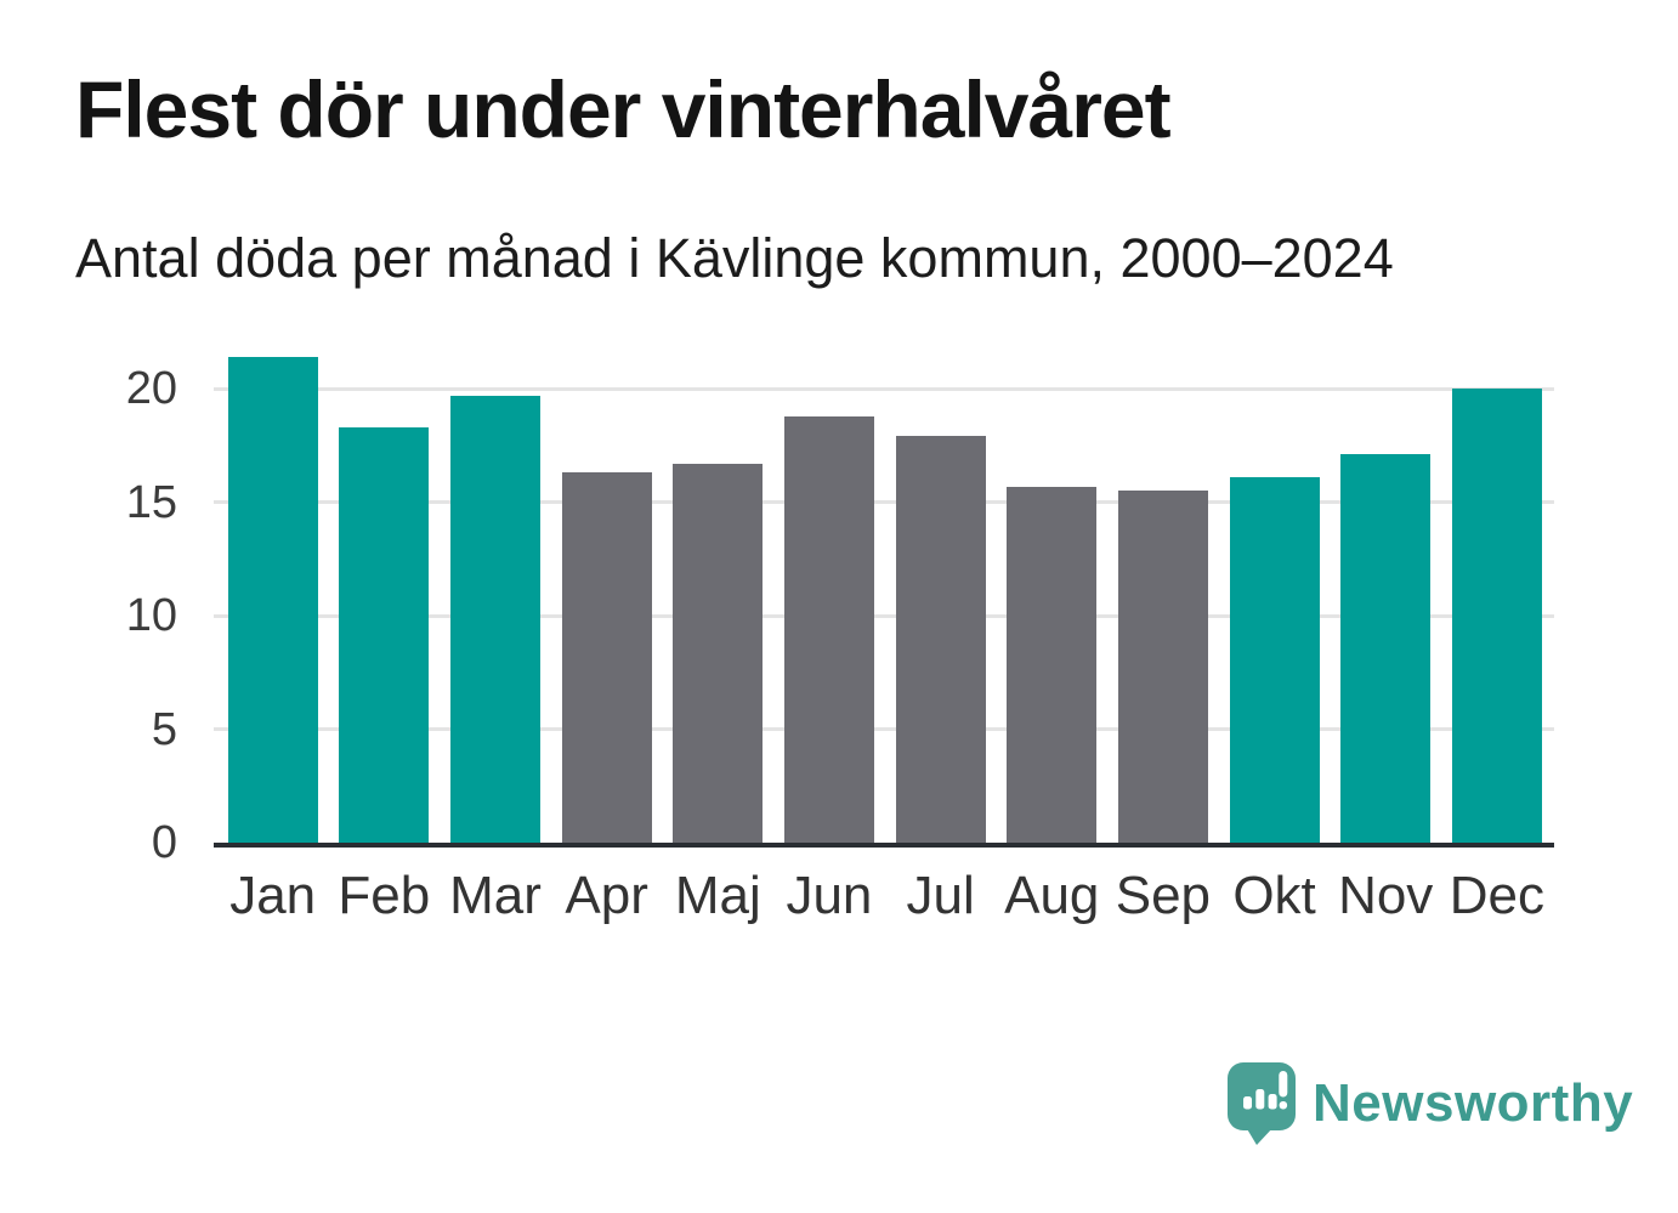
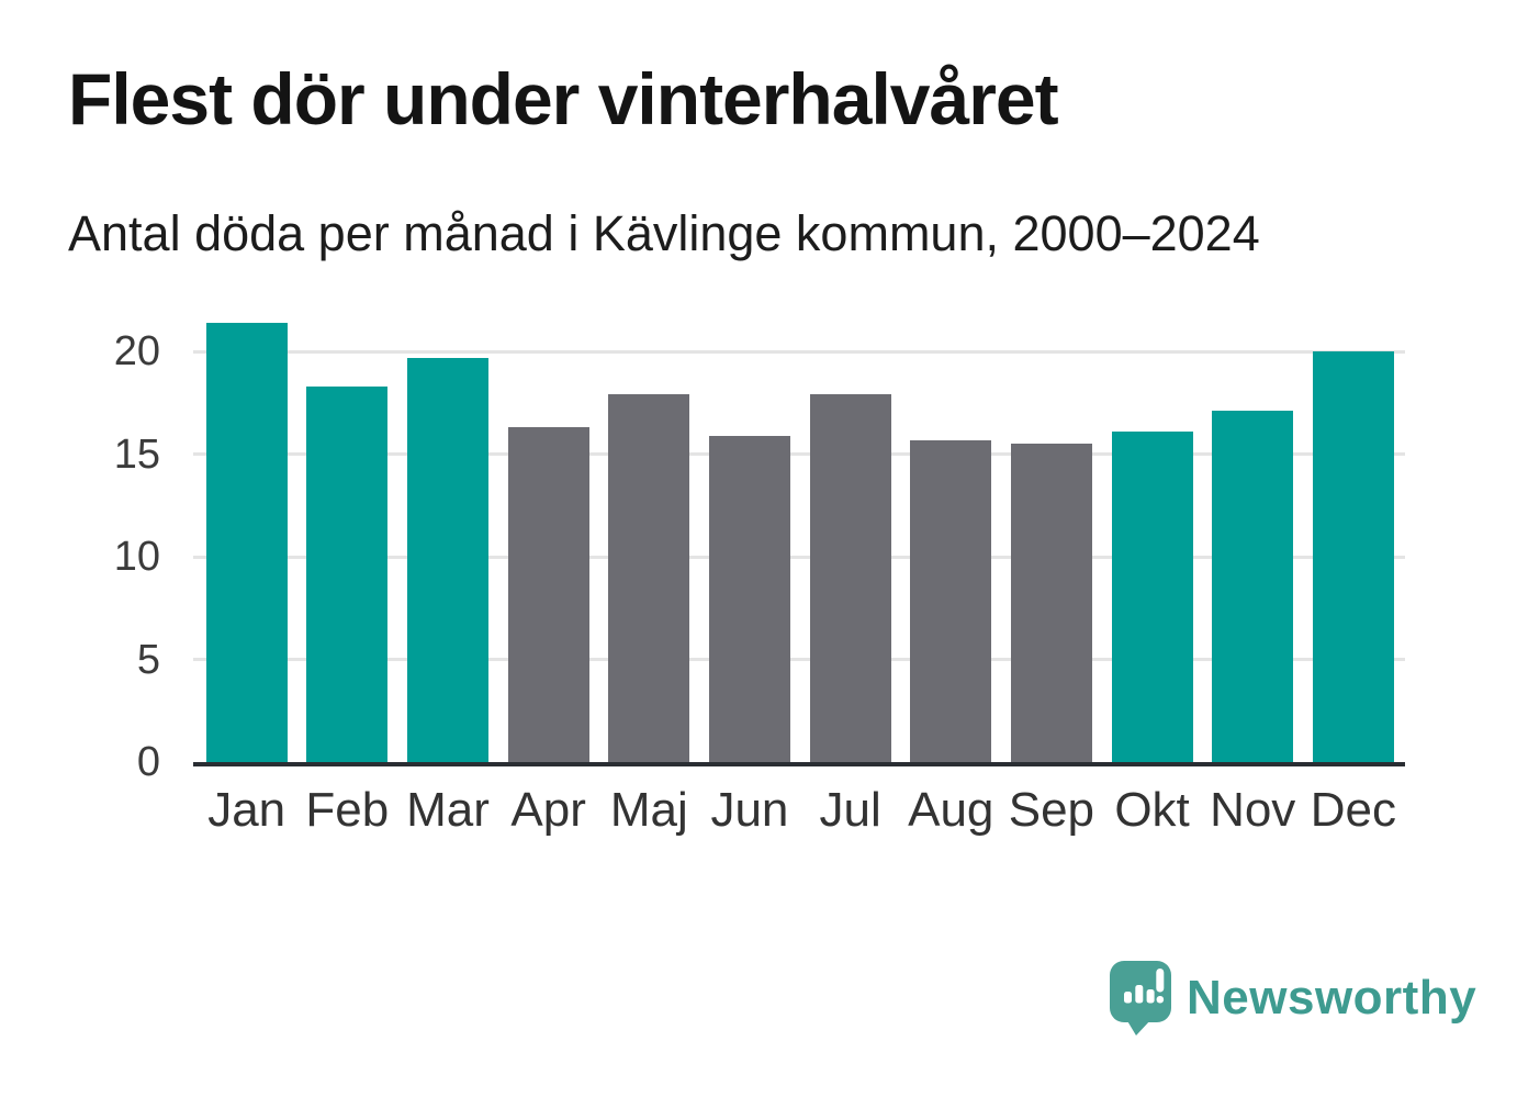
Maj: 16.7 -> 17.9
Jun: 18.8 -> 15.9
